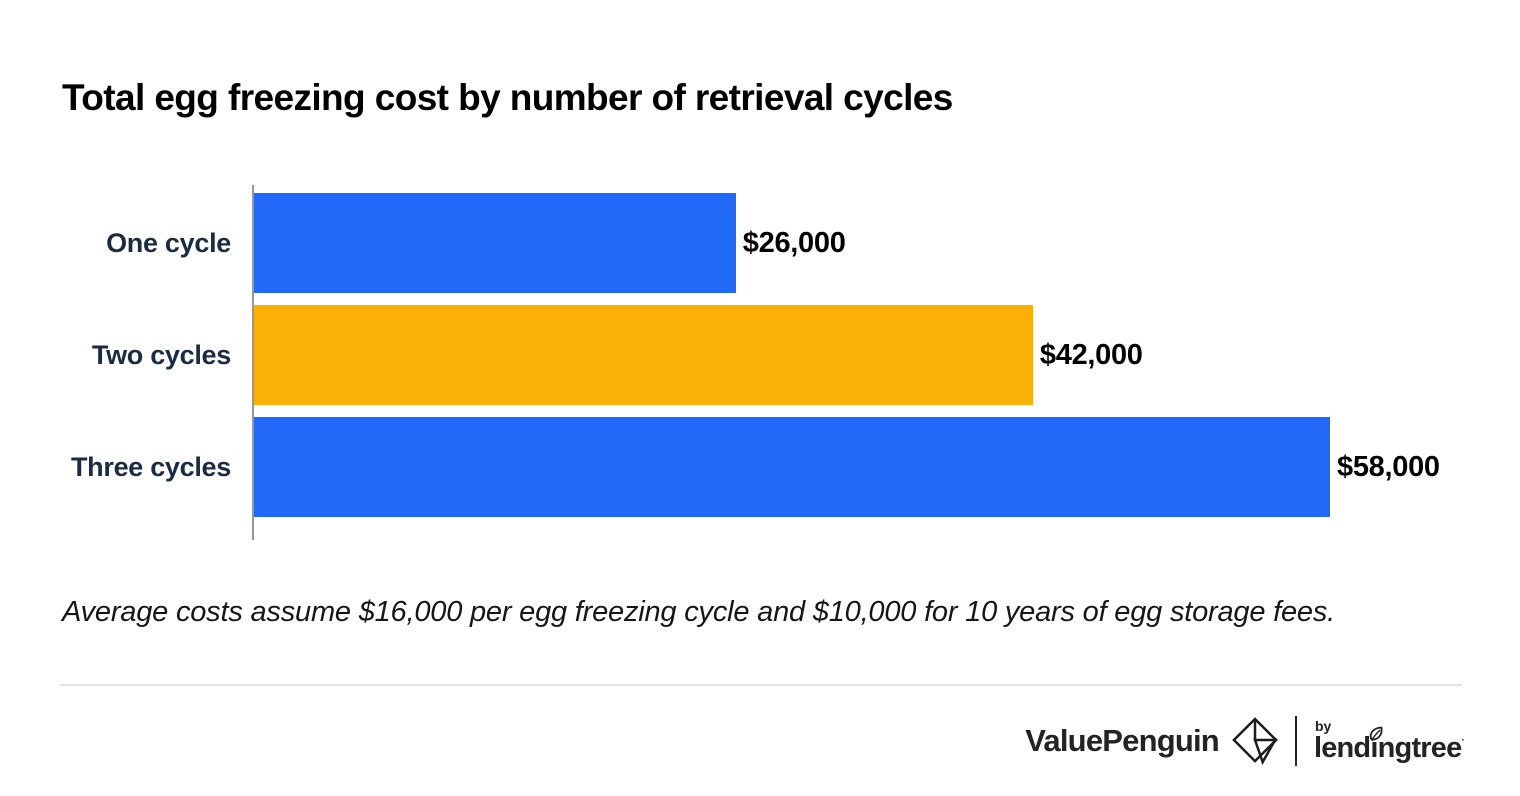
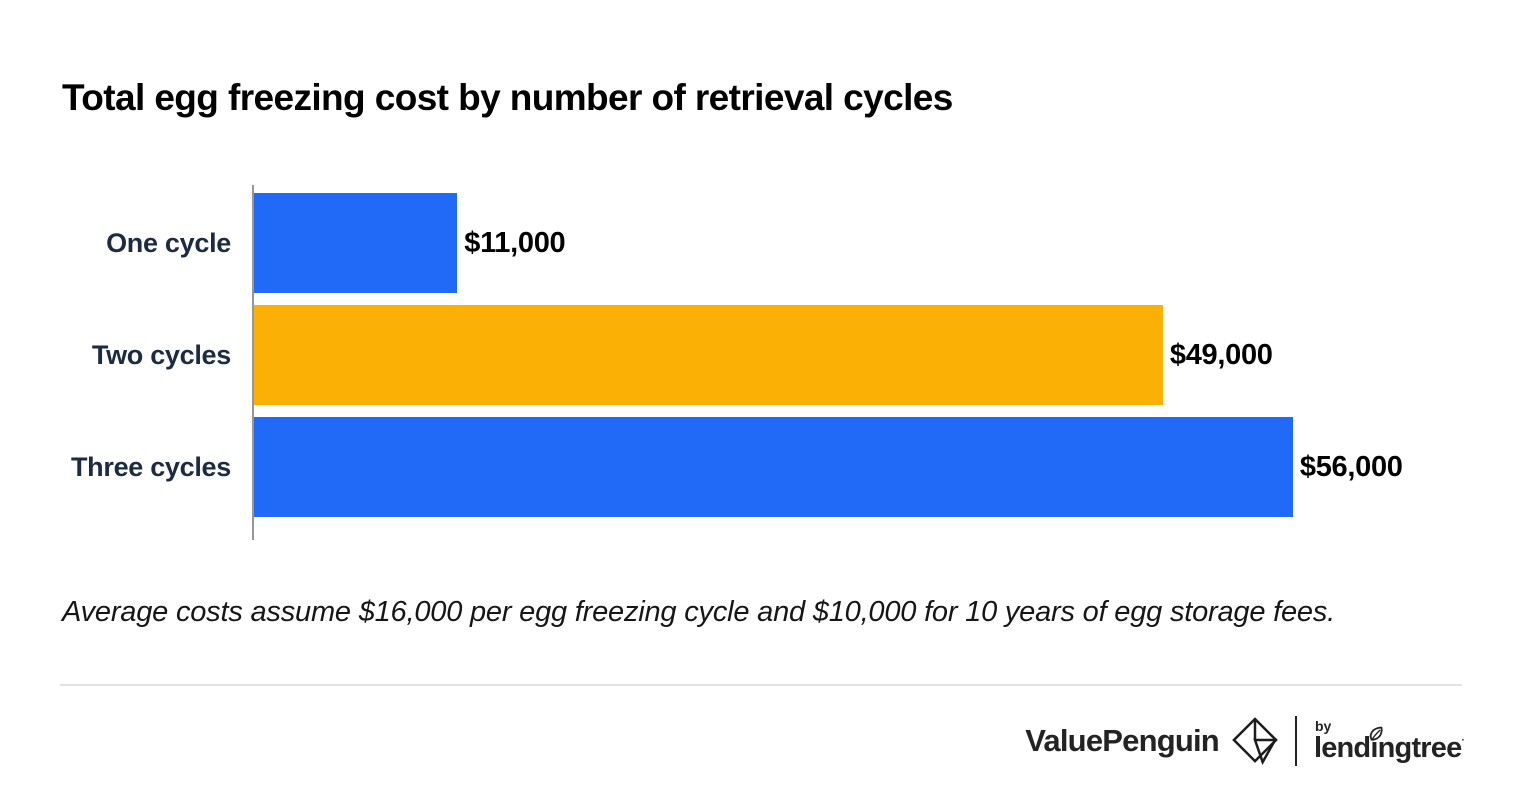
One cycle: $26,000 -> $11,000
Two cycles: $42,000 -> $49,000
Three cycles: $58,000 -> $56,000
